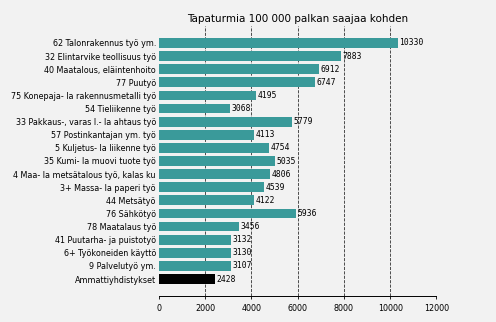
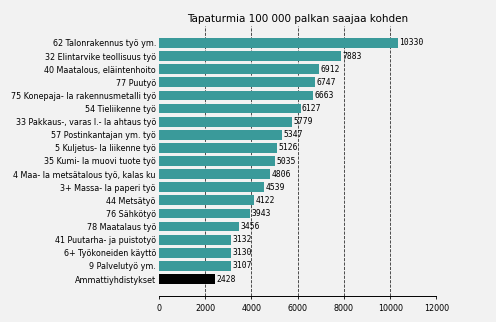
75 Konepaja- la rakennusmetalli työ: 4195 -> 6663
54 Tieliikenne työ: 3068 -> 6127
57 Postinkantajan ym. työ: 4113 -> 5347
5 Kuljetus- la liikenne työ: 4754 -> 5126
76 Sähkötyö: 5936 -> 3943
